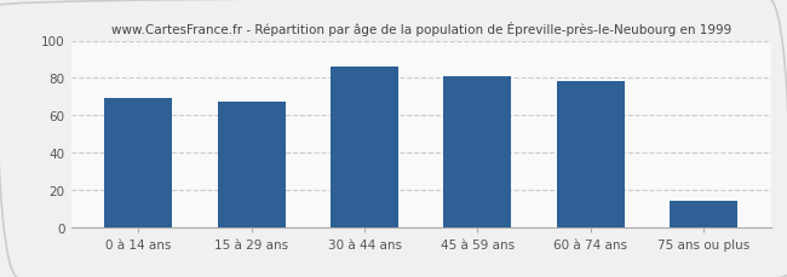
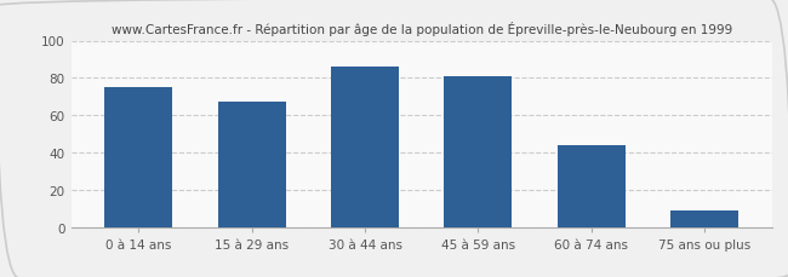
0 à 14 ans: 69 -> 75
60 à 74 ans: 78 -> 44
75 ans ou plus: 14 -> 9
